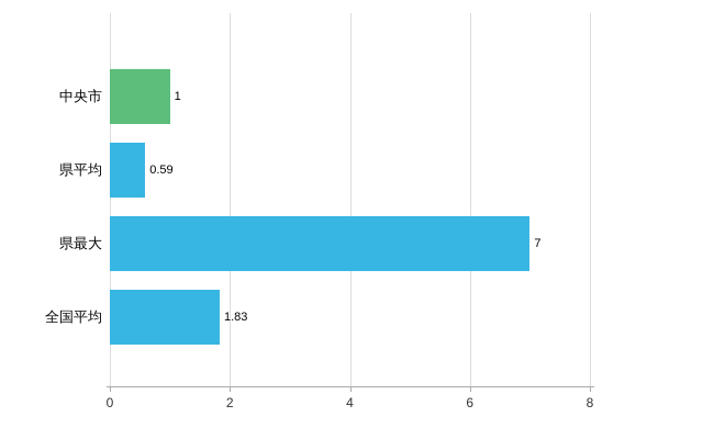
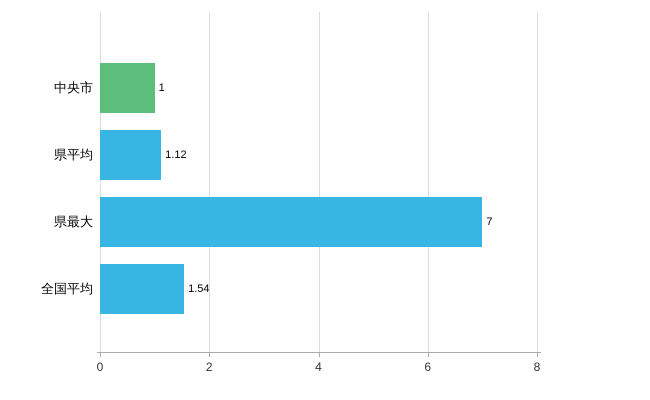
県平均: 0.59 -> 1.12
全国平均: 1.83 -> 1.54
